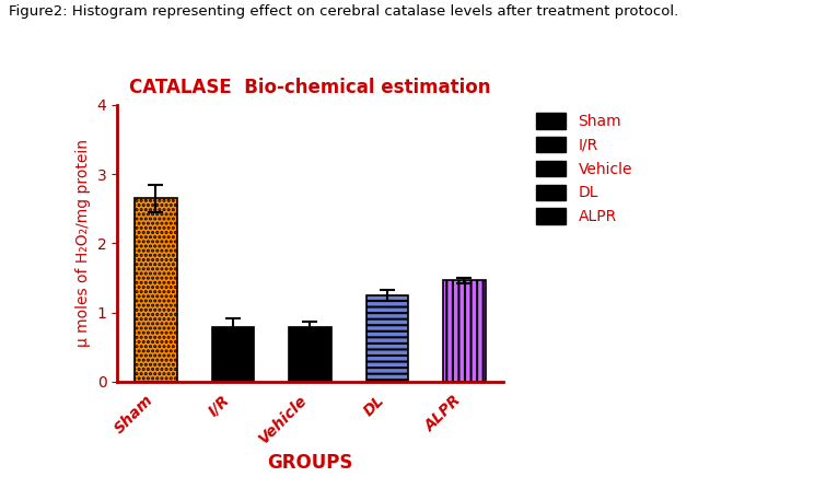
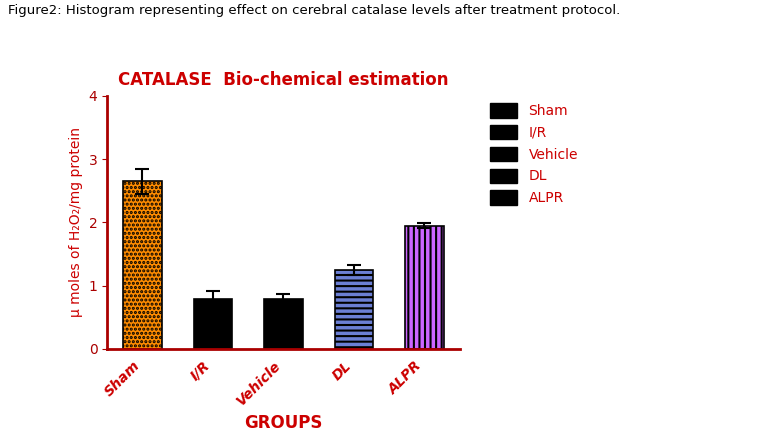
ALPR: 1.46 -> 1.95
